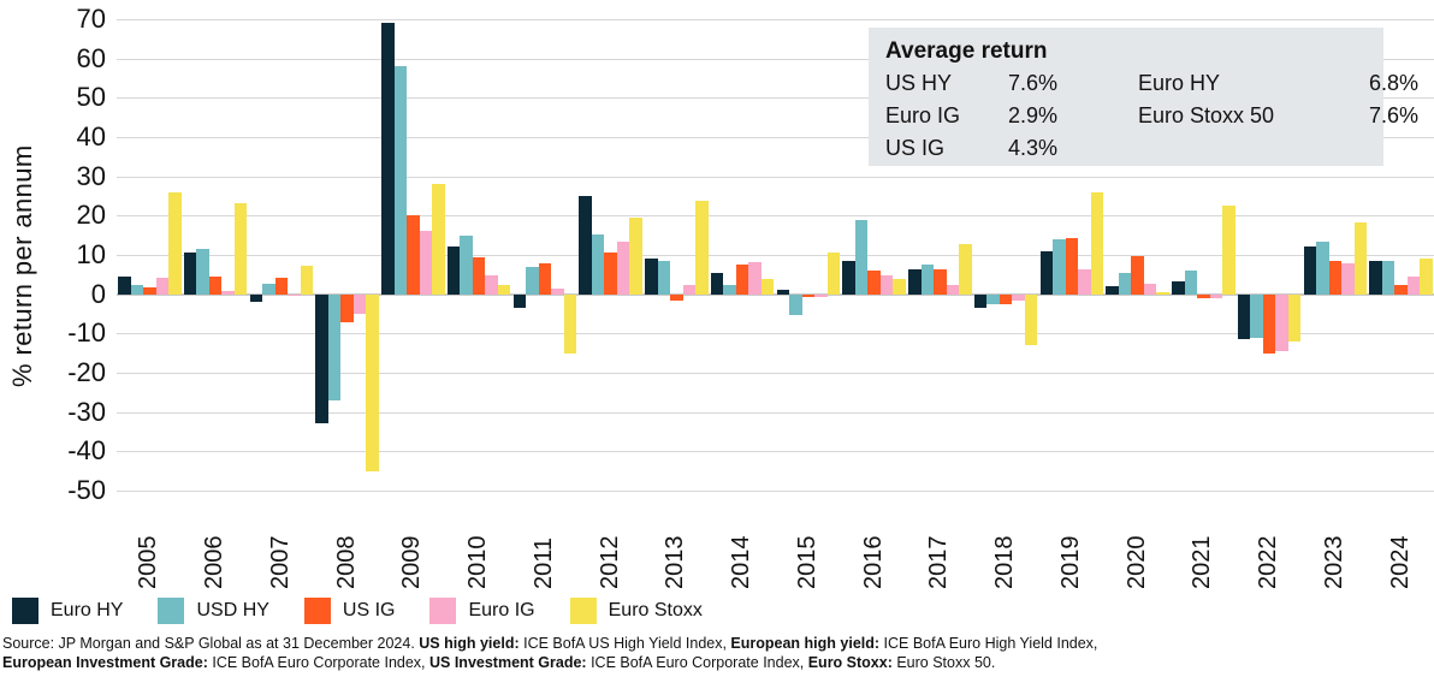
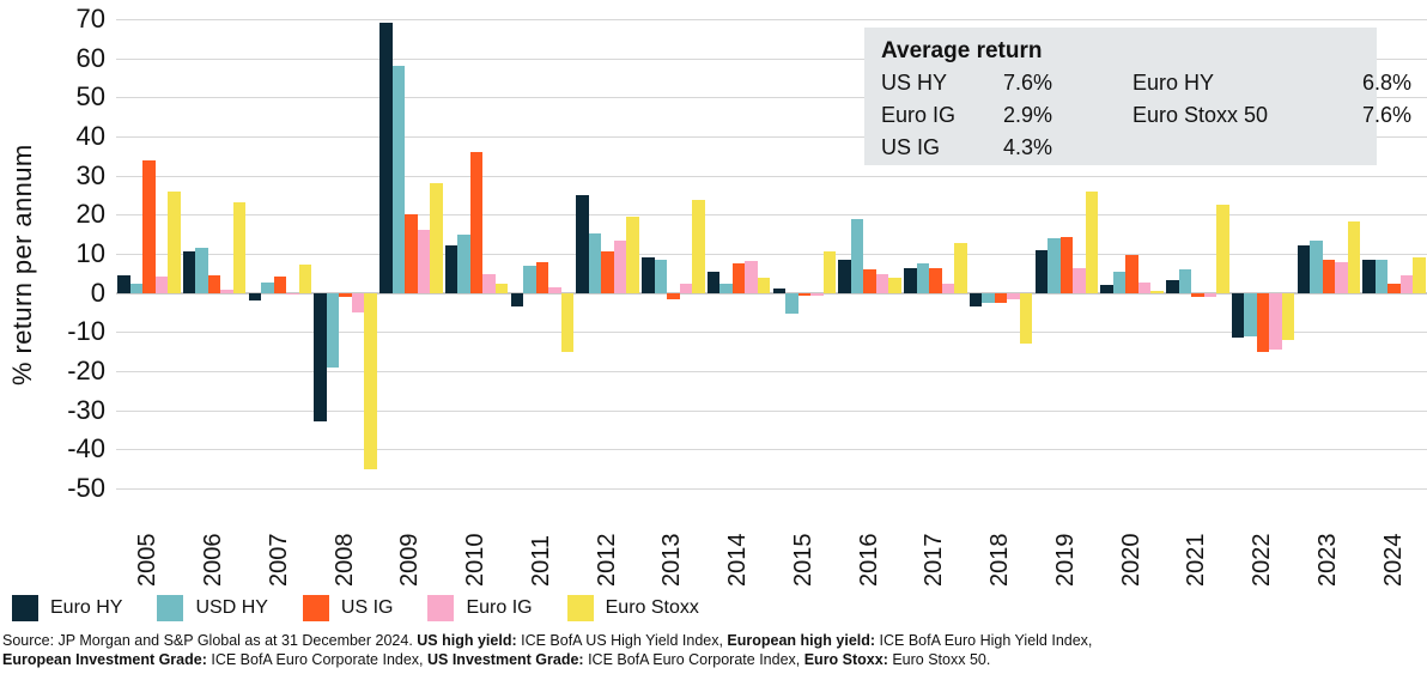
US IG/2005: 2 -> 34
USD HY/2008: -27 -> -19
US IG/2008: -7 -> -1
US IG/2010: 9 -> 36
